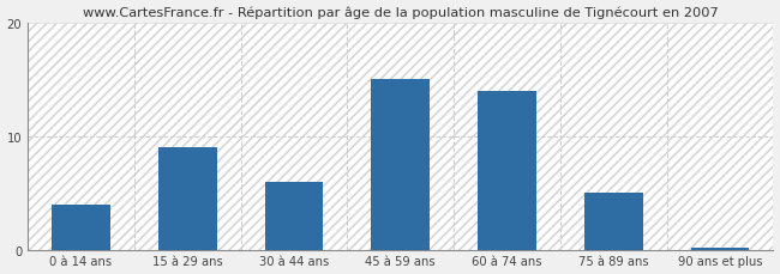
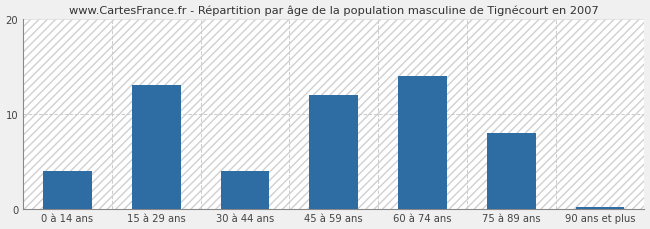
15 à 29 ans: 9.0 -> 13.0
30 à 44 ans: 6.0 -> 4.0
45 à 59 ans: 15.0 -> 12.0
75 à 89 ans: 5.0 -> 8.0
